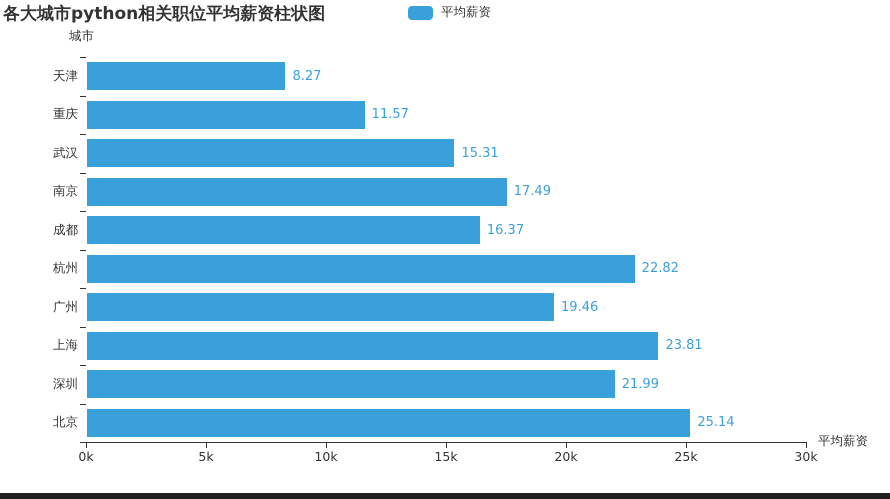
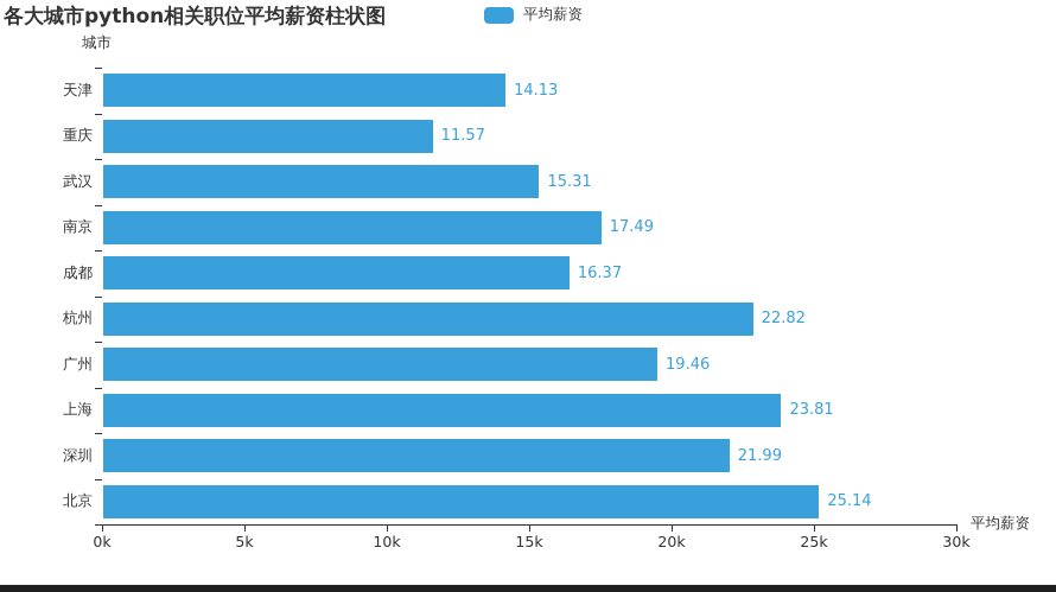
天津: 8.27 -> 14.13
